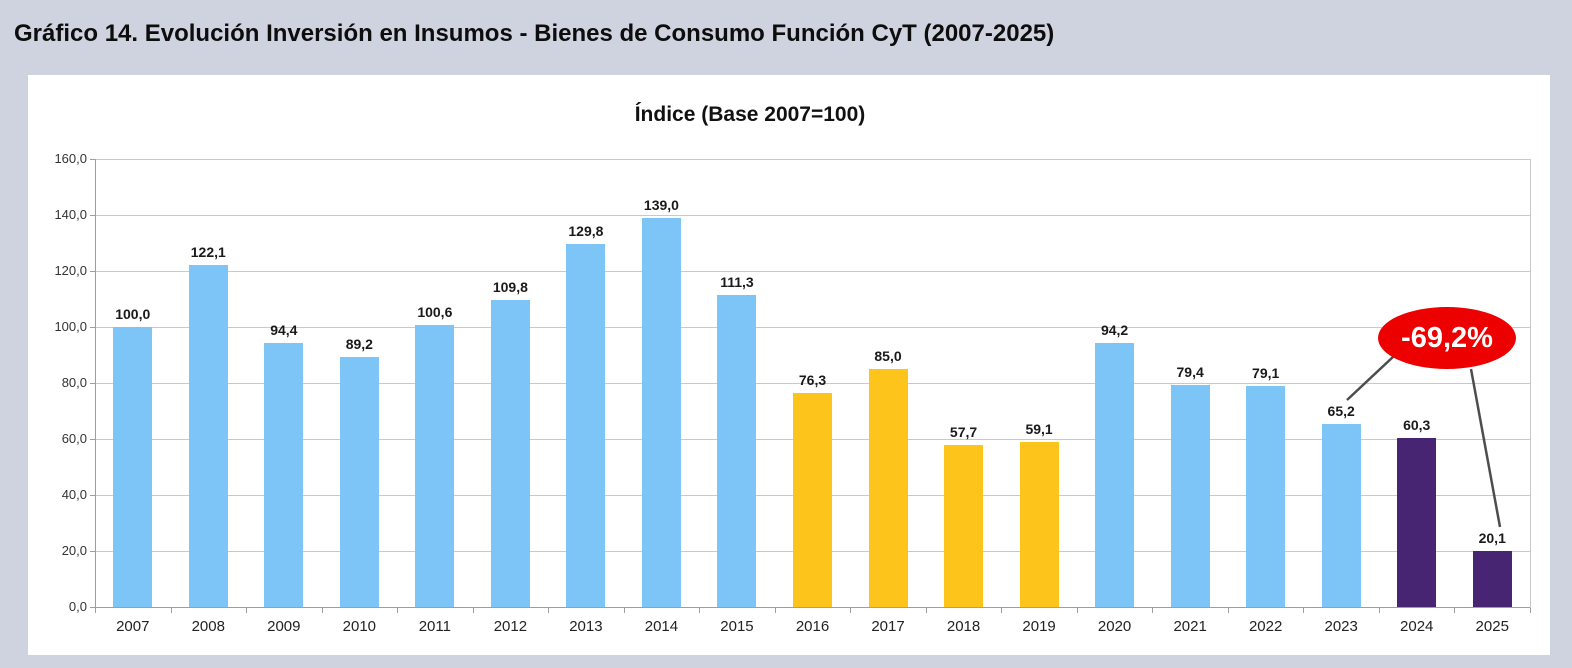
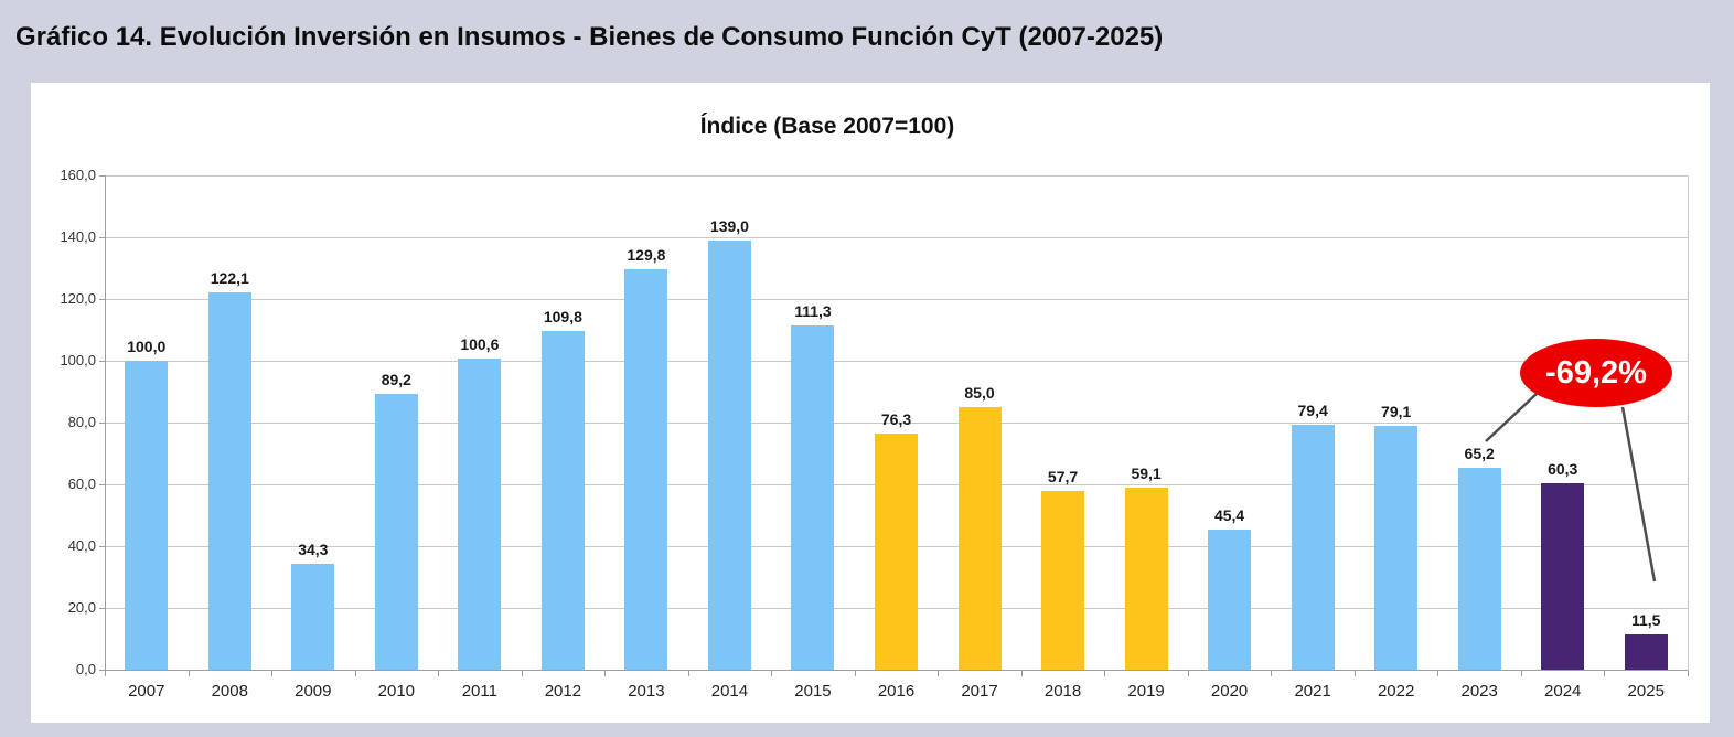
2009: 94,4 -> 34,3
2020: 94,2 -> 45,4
2025: 20,1 -> 11,5
